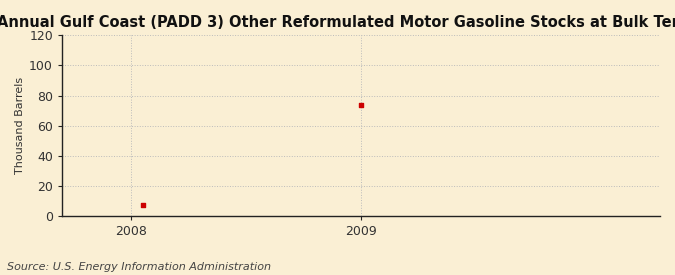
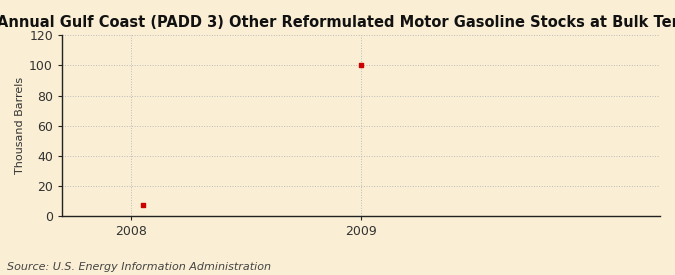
2009: 74 -> 100
